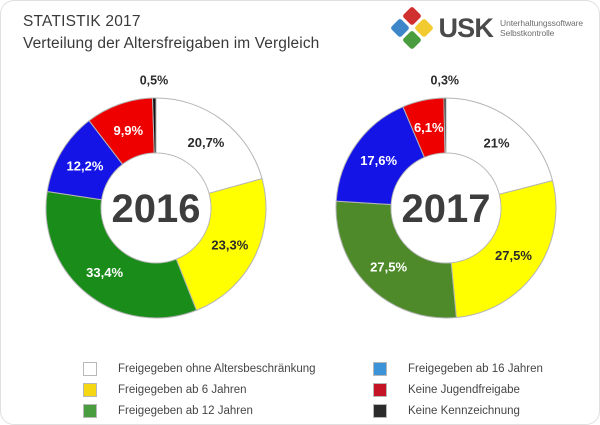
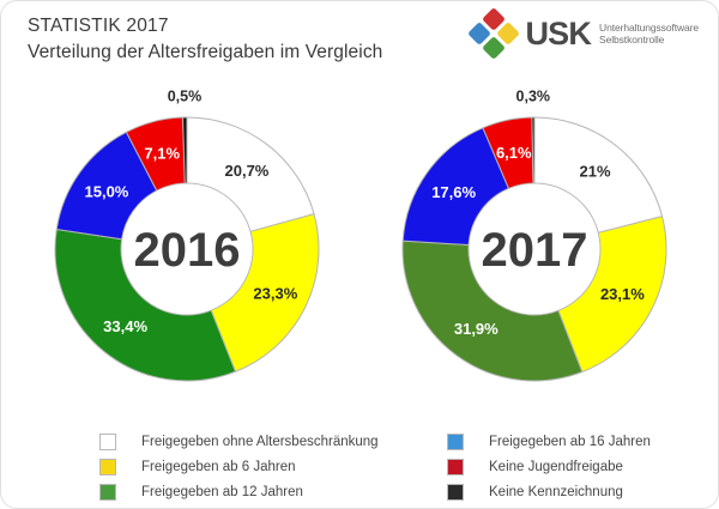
2016/Freigegeben ab 16 Jahren: 12,2% -> 15,0%
2016/Keine Jugendfreigabe: 9,9% -> 7,1%
2017/Freigegeben ab 6 Jahren: 27,5% -> 23,1%
2017/Freigegeben ab 12 Jahren: 27,5% -> 31,9%
